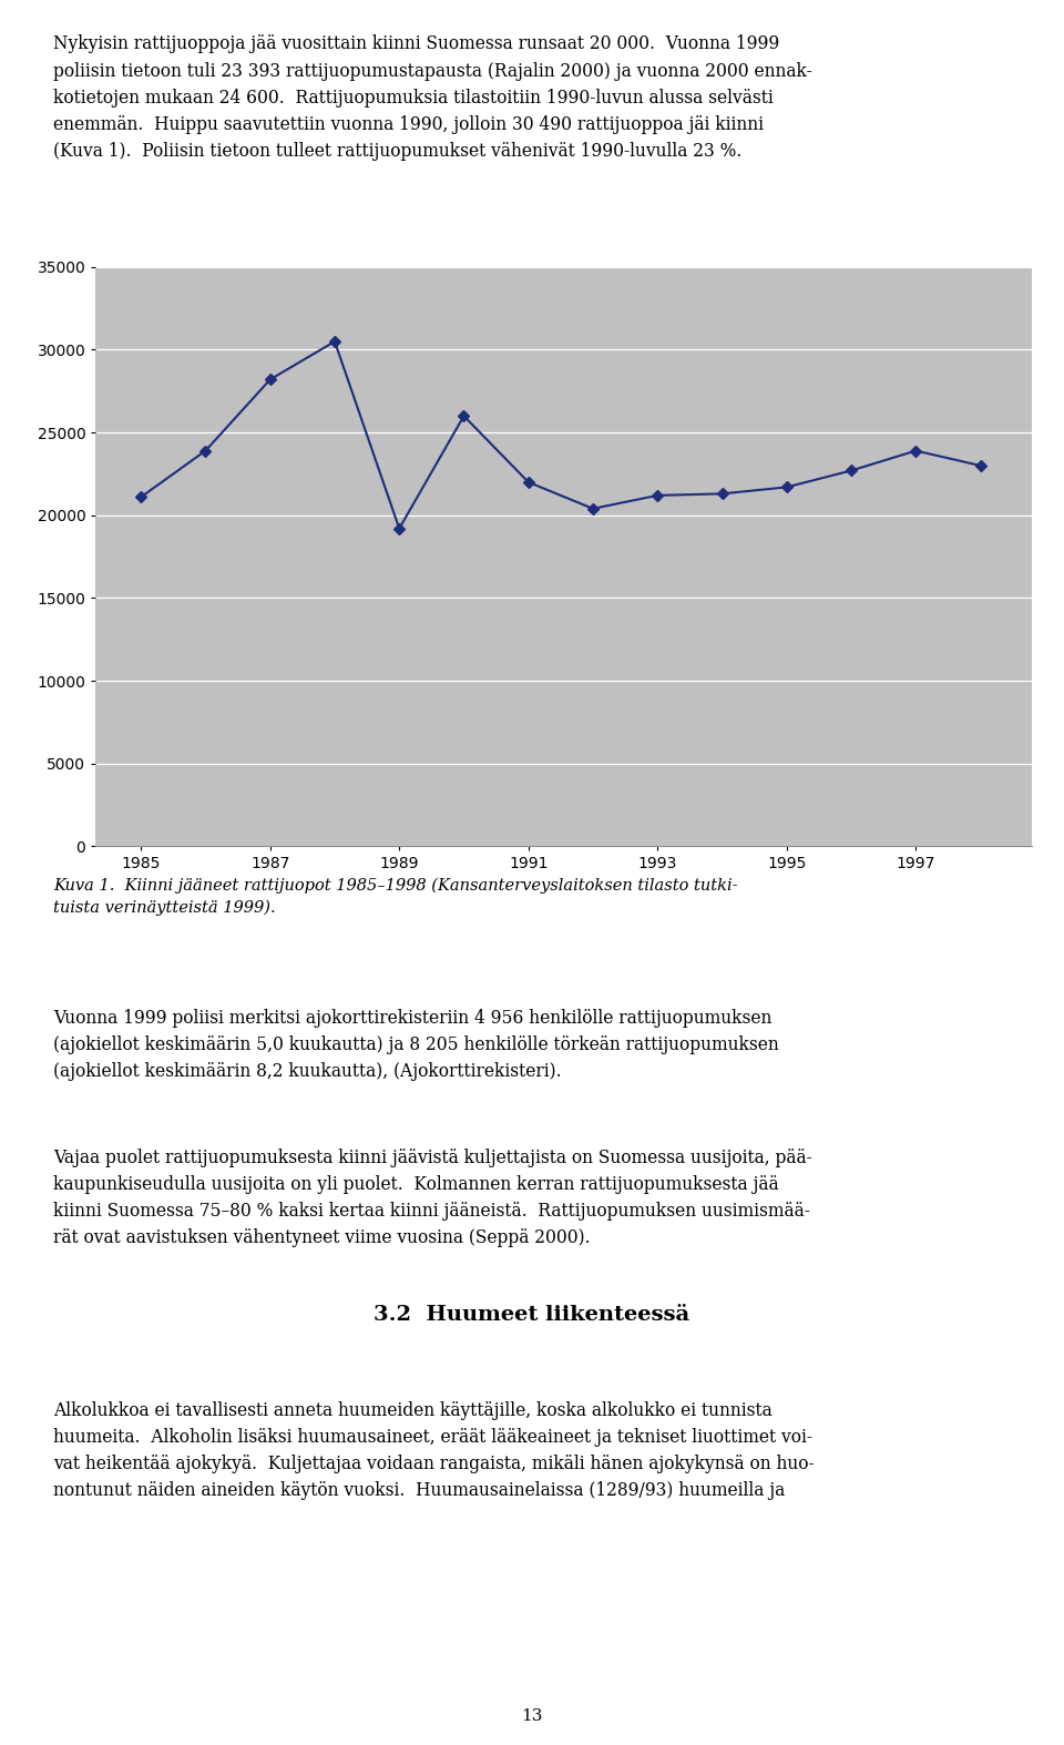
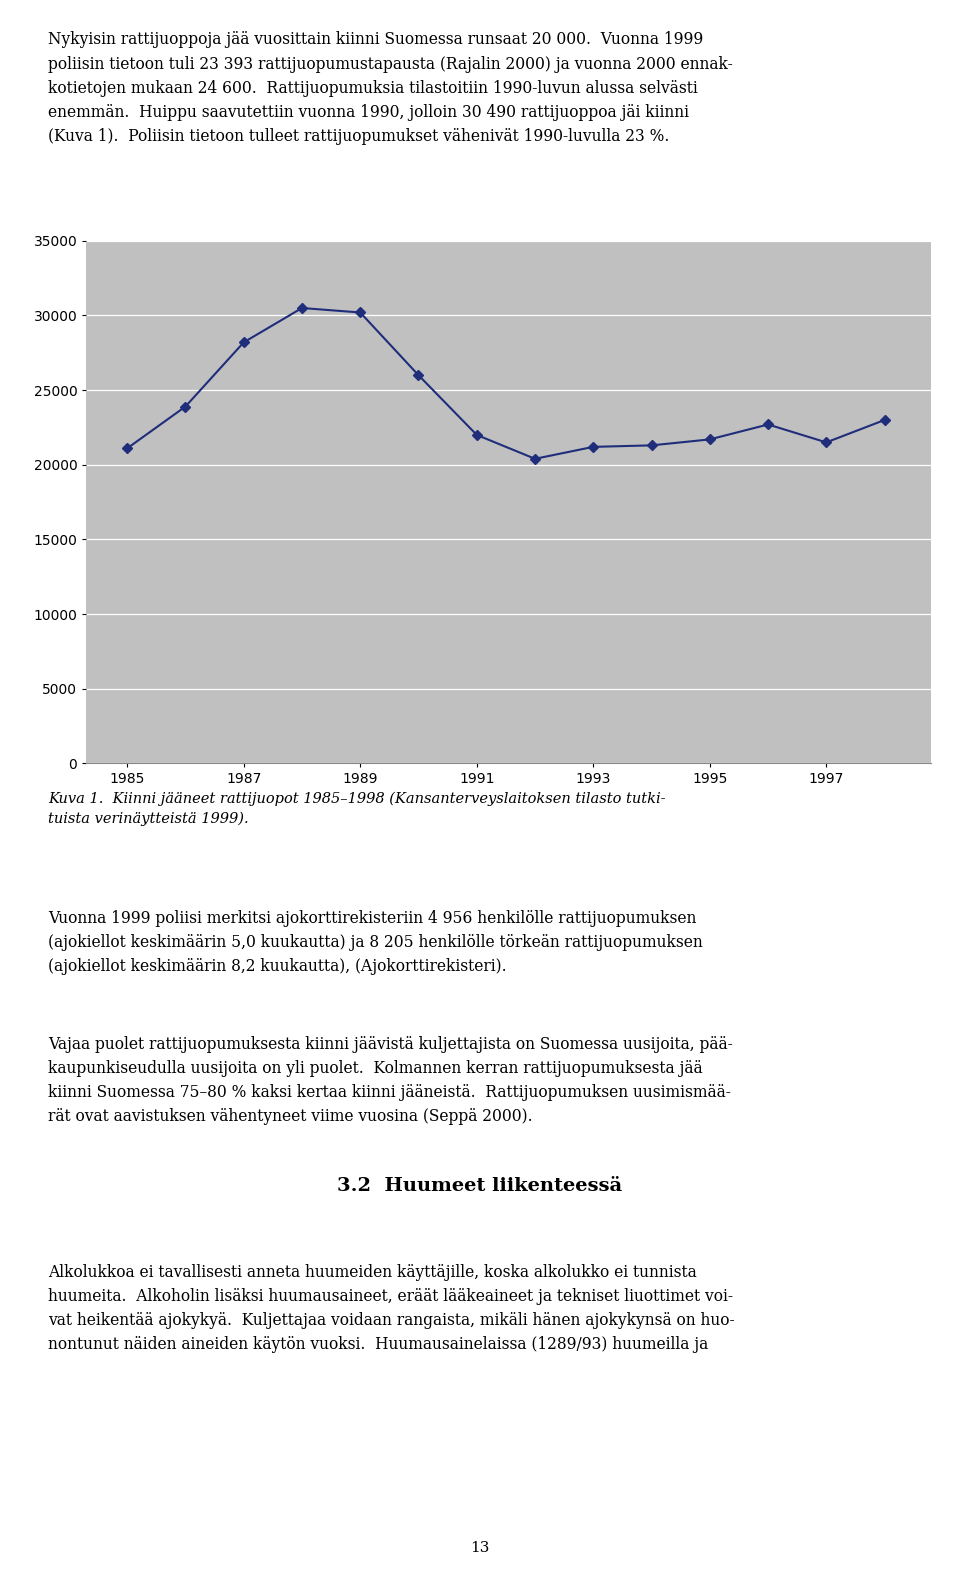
1989: 19200 -> 30200
1997: 23900 -> 21500
